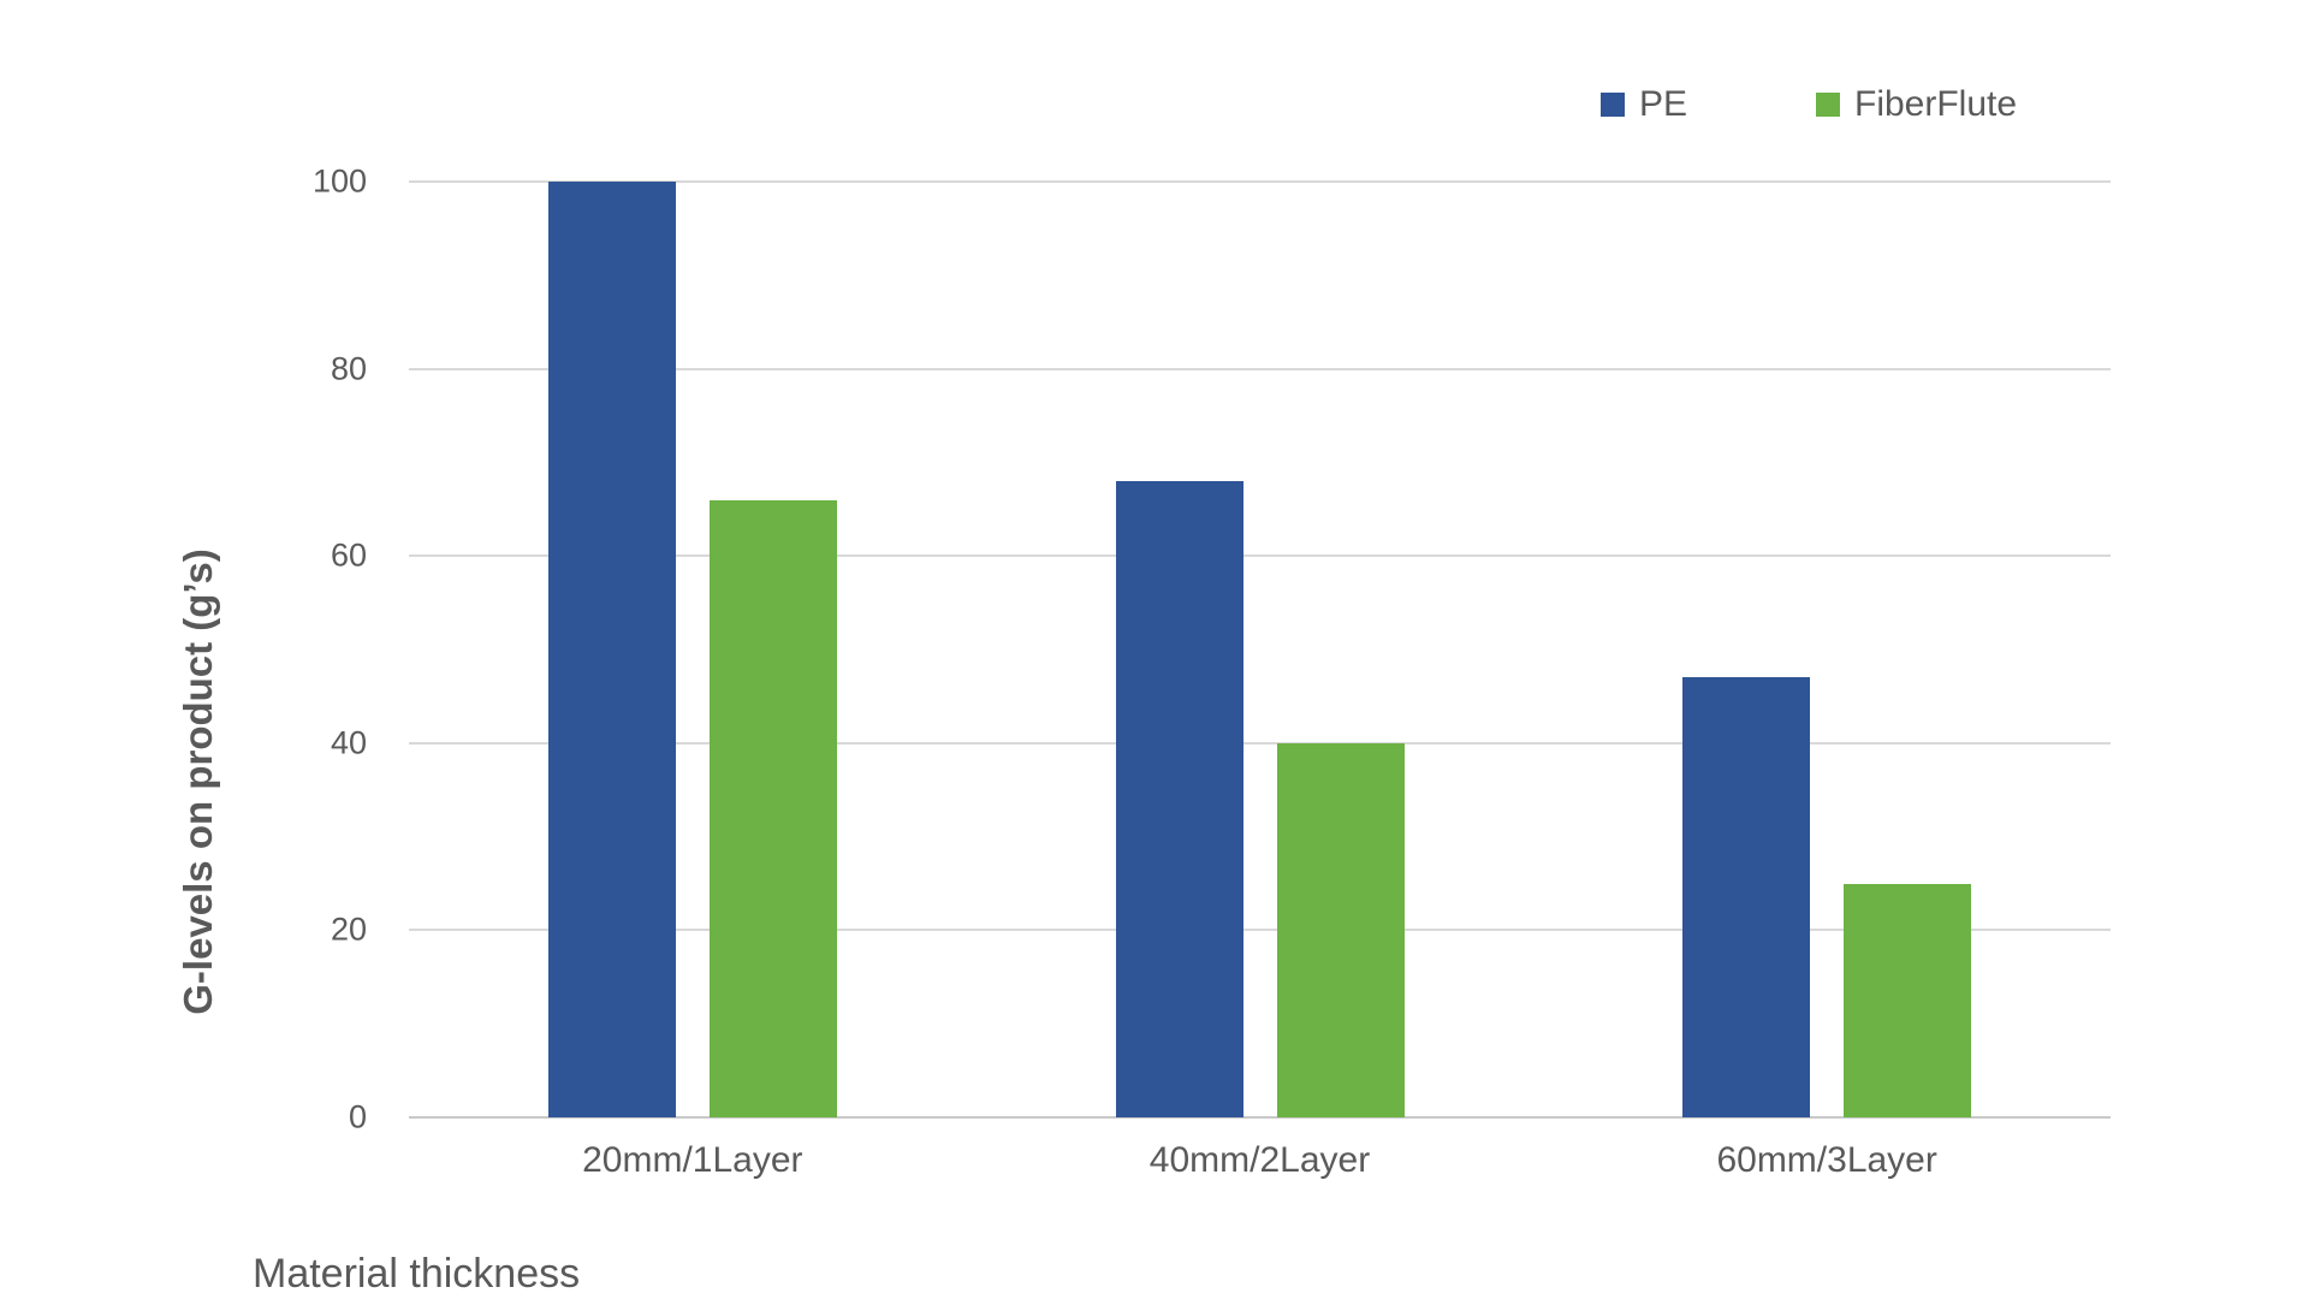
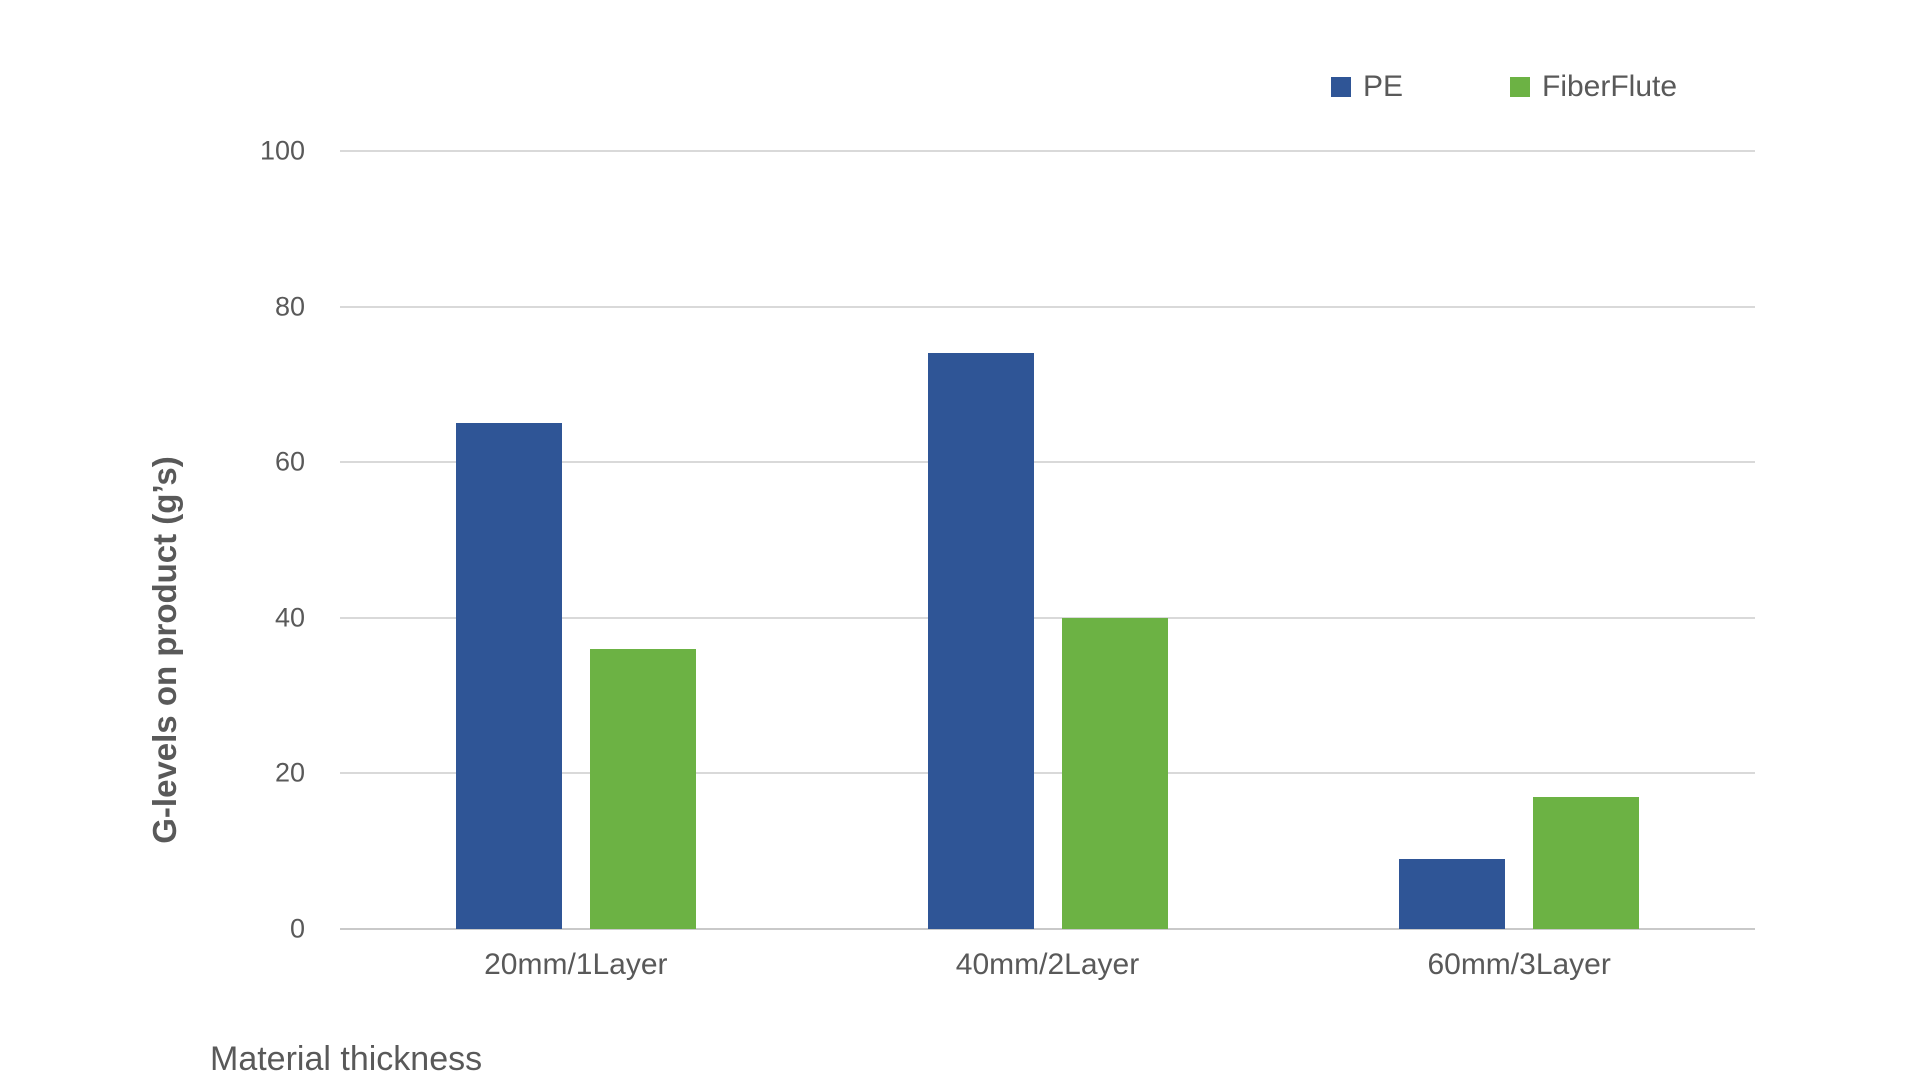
PE/20mm/1Layer: 100 -> 65
FiberFlute/20mm/1Layer: 66 -> 36
PE/40mm/2Layer: 68 -> 74
PE/60mm/3Layer: 47 -> 9
FiberFlute/60mm/3Layer: 25 -> 17
